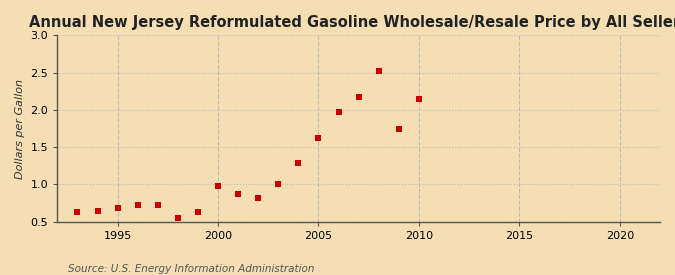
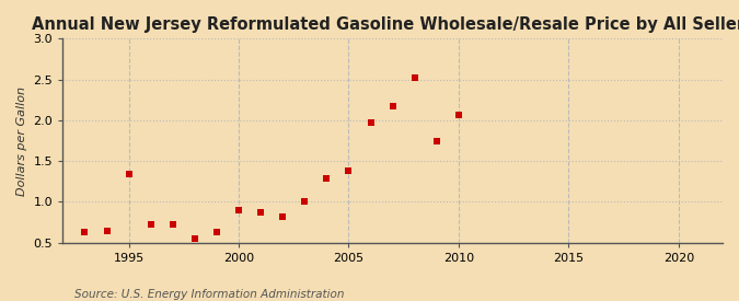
1995: 0.68 -> 1.34
2000: 0.98 -> 0.90
2005: 1.62 -> 1.38
2010: 2.15 -> 2.06
